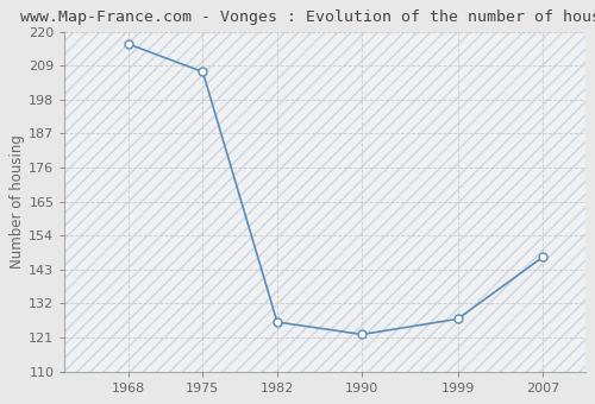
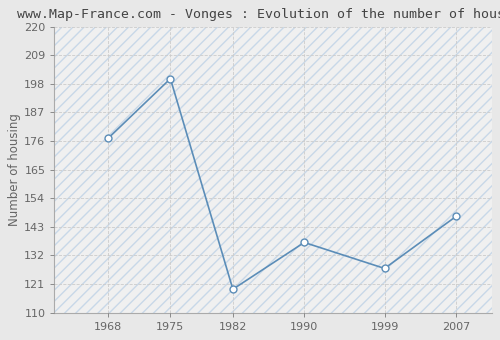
1968: 216 -> 177
1975: 207 -> 200
1982: 126 -> 119
1990: 122 -> 137
